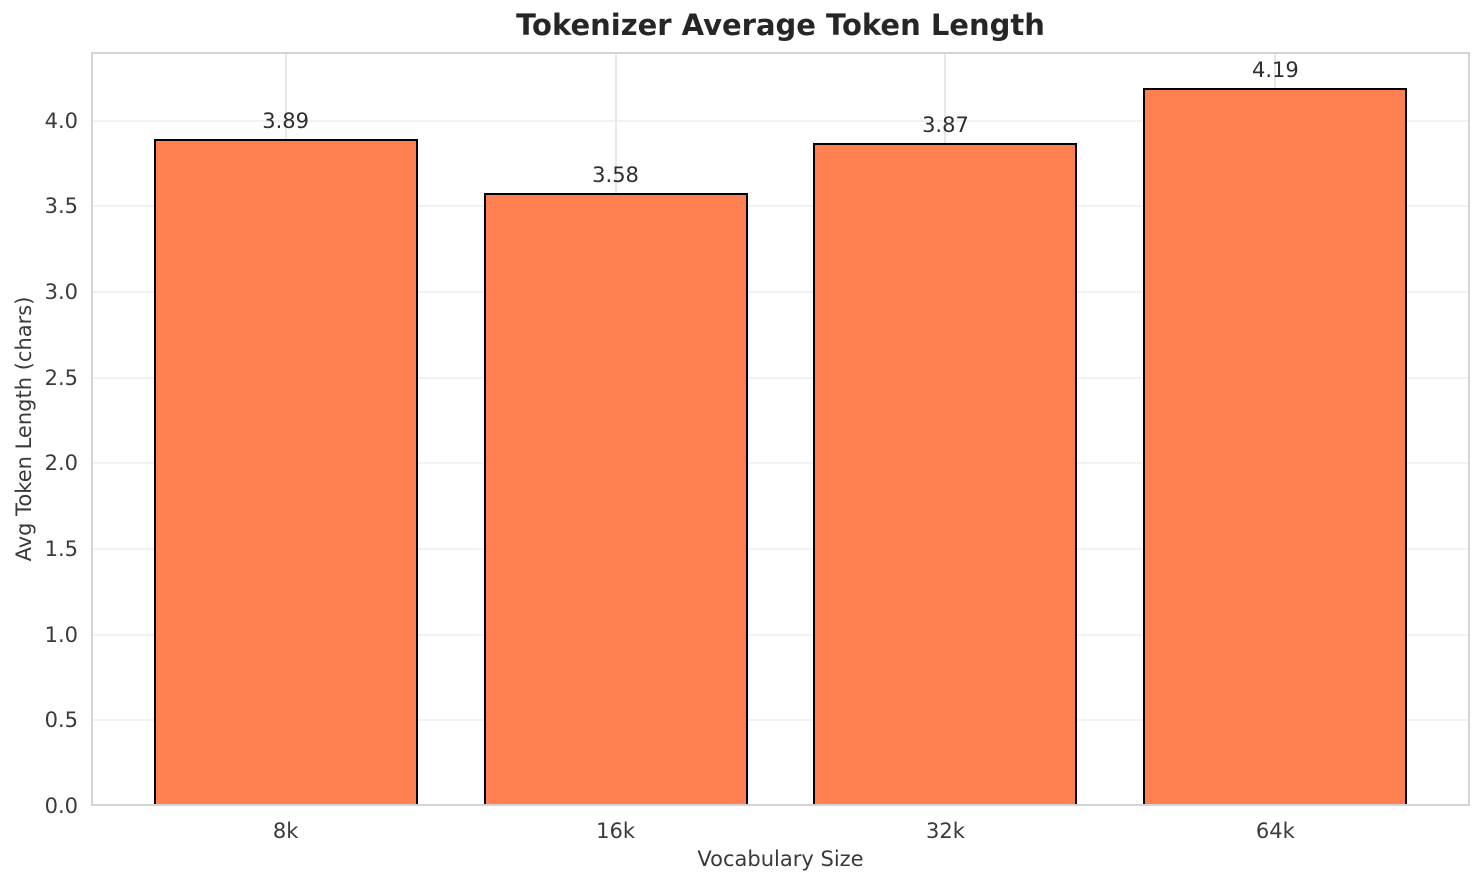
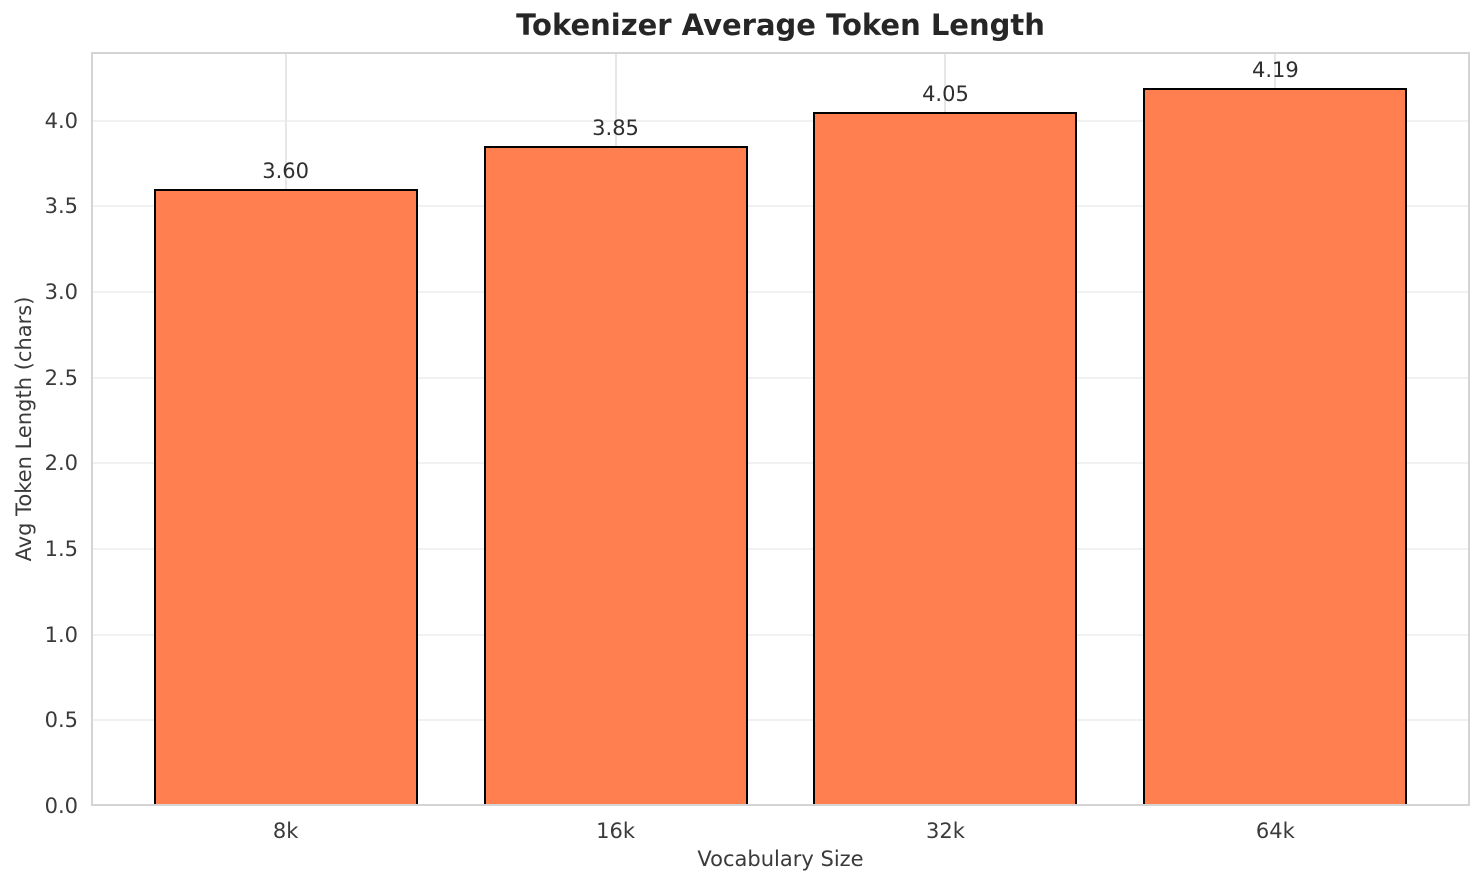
8k: 3.89 -> 3.60
16k: 3.58 -> 3.85
32k: 3.87 -> 4.05
